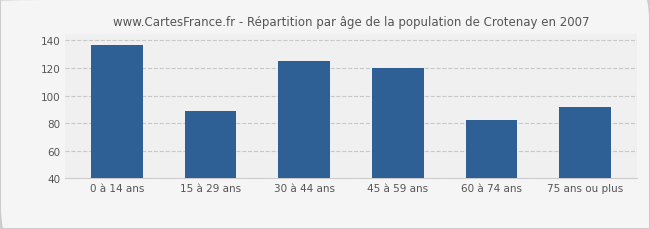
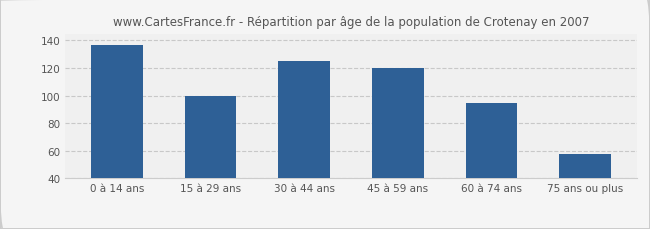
15 à 29 ans: 89 -> 100
60 à 74 ans: 82 -> 95
75 ans ou plus: 92 -> 58
